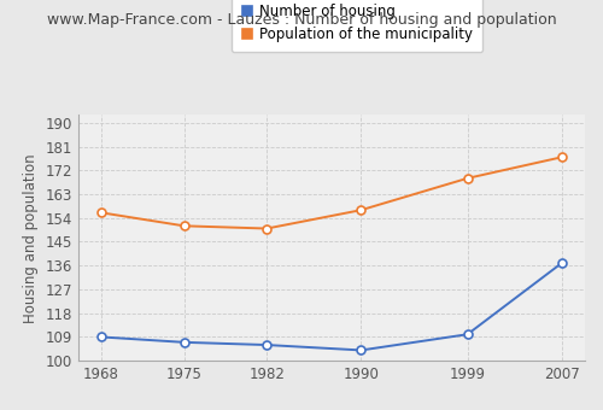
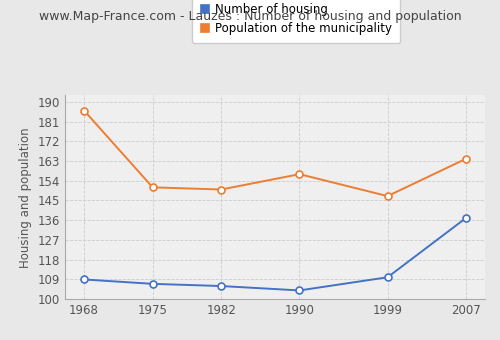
Population of the municipality/1968: 156 -> 186
Population of the municipality/1999: 169 -> 147
Population of the municipality/2007: 177 -> 164
